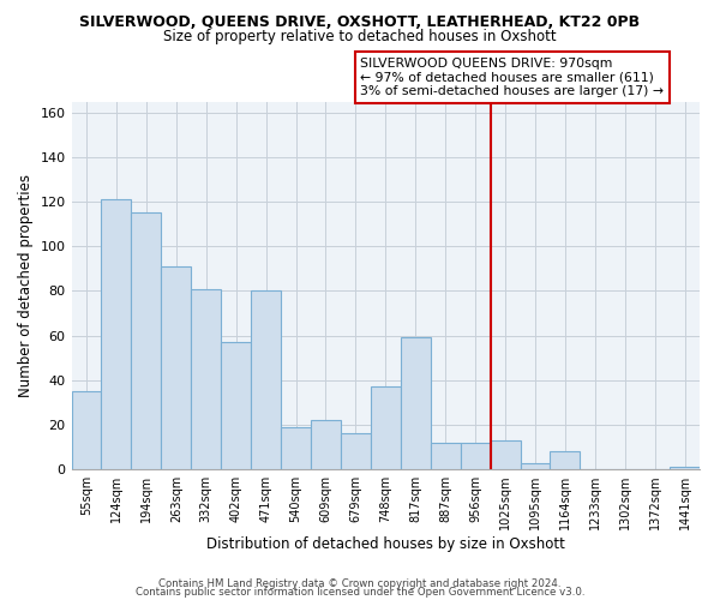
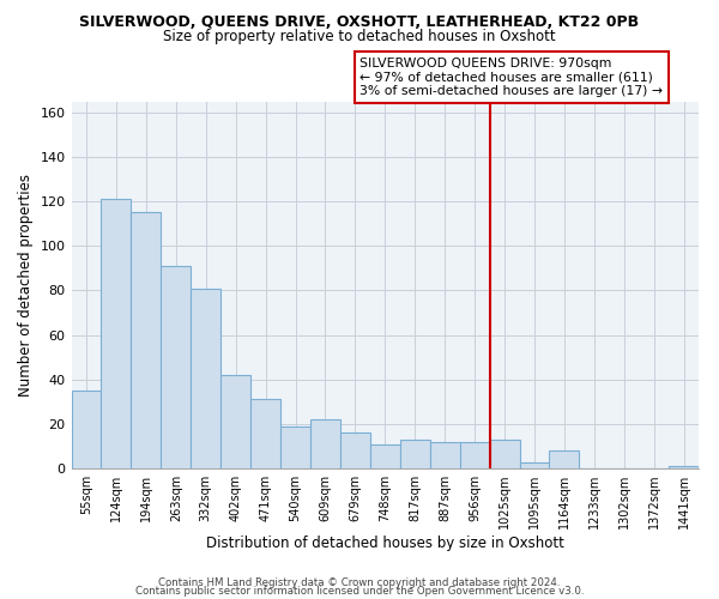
402sqm: 57 -> 42
471sqm: 80 -> 31
748sqm: 37 -> 11
817sqm: 59 -> 13
